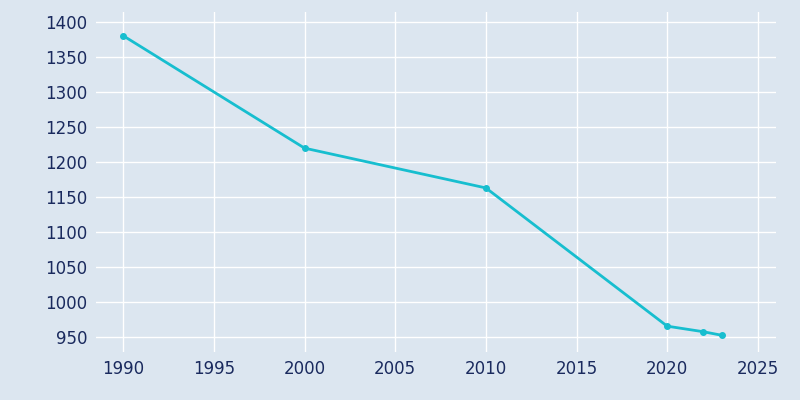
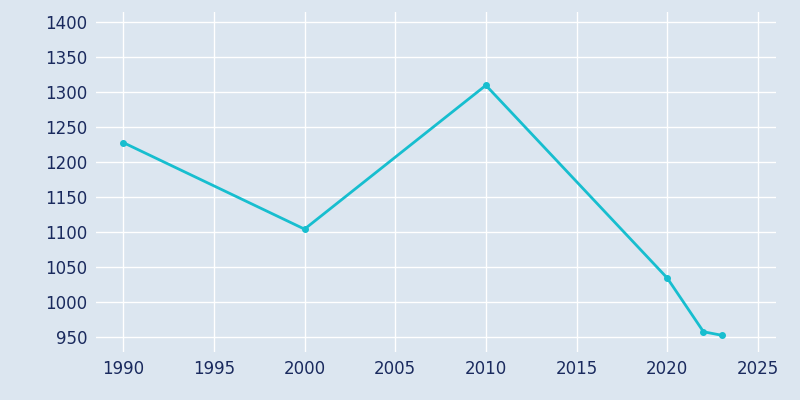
1990: 1381 -> 1228
2000: 1220 -> 1104
2010: 1163 -> 1310
2020: 965 -> 1034
